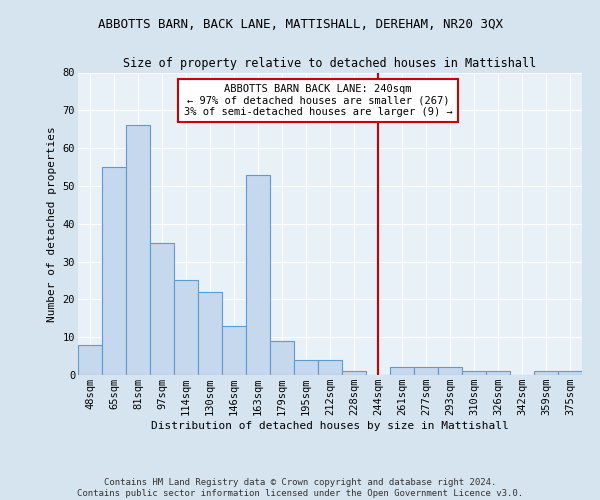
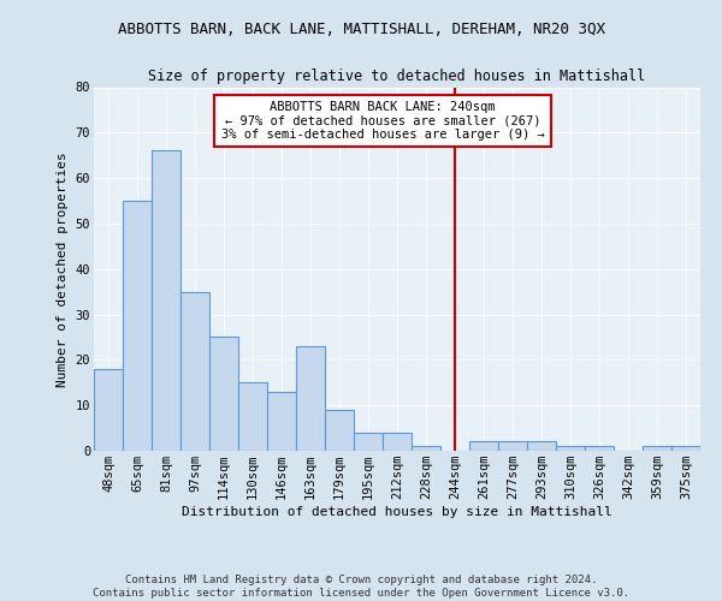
48sqm: 8 -> 18
130sqm: 22 -> 15
163sqm: 53 -> 23
